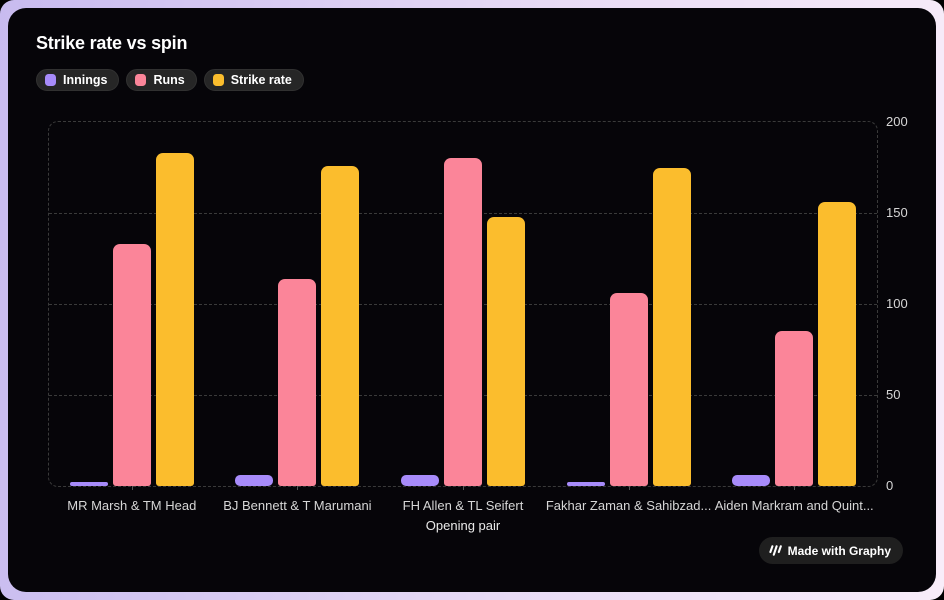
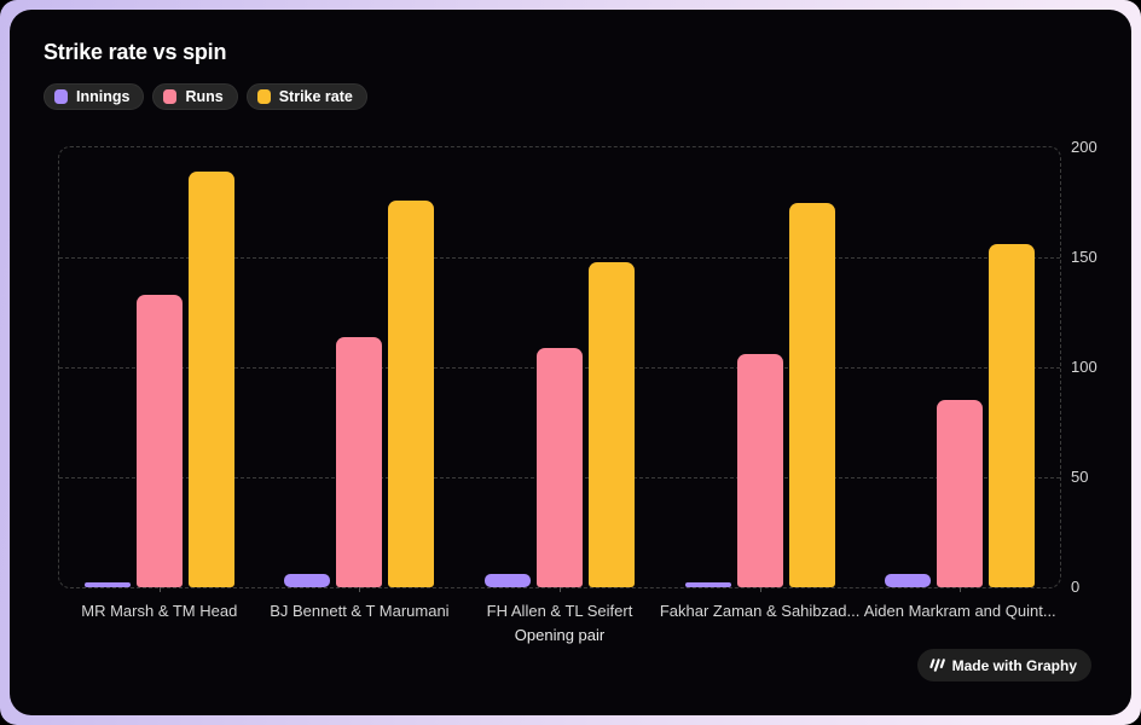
Strike rate/MR Marsh & TM Head: 183 -> 189
Runs/FH Allen & TL Seifert: 180 -> 109
